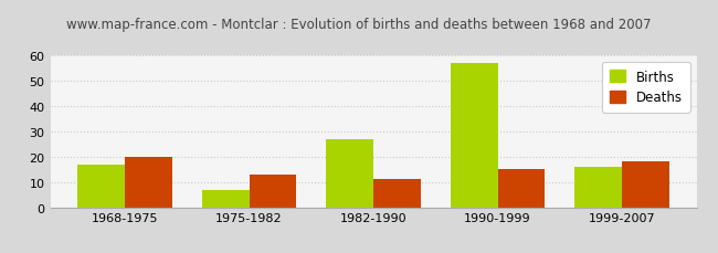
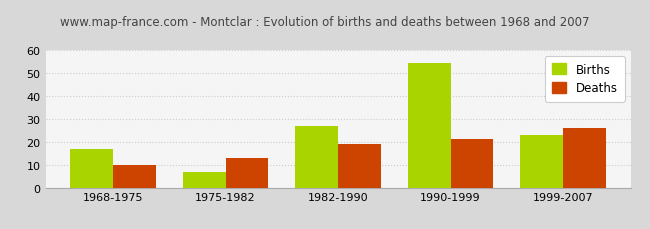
Deaths/1968-1975: 20 -> 10
Deaths/1982-1990: 11 -> 19
Births/1990-1999: 57 -> 54
Deaths/1990-1999: 15 -> 21
Births/1999-2007: 16 -> 23
Deaths/1999-2007: 18 -> 26
